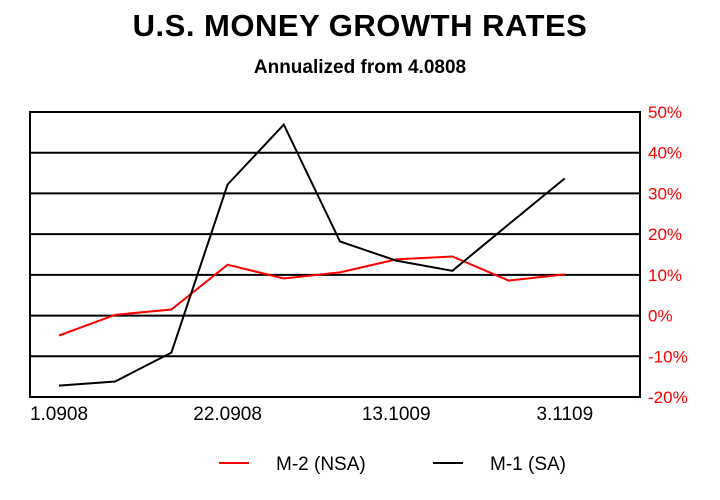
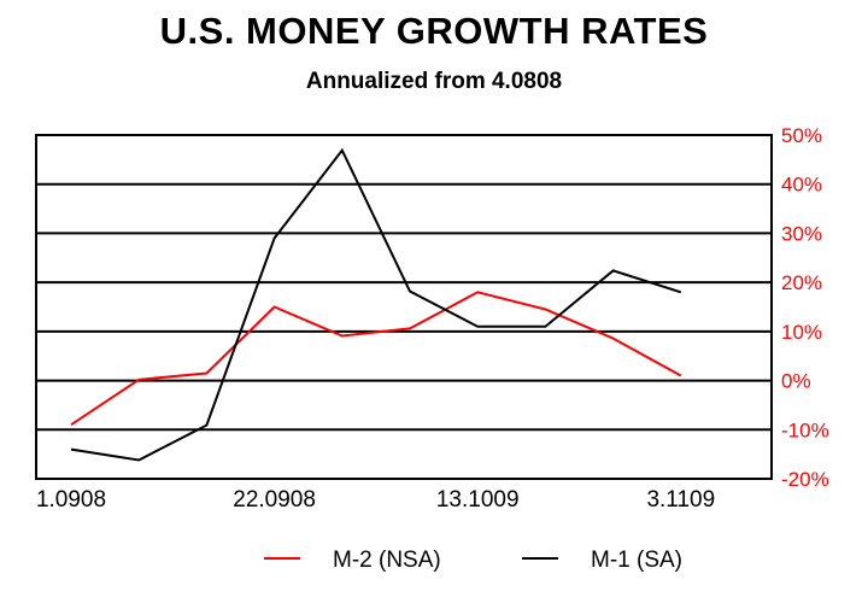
M-2 (NSA)/1.0908: -5% -> -9%
M-1 (SA)/1.0908: -17% -> -14%
M-2 (NSA)/22.0908: 12% -> 15%
M-1 (SA)/22.0908: 32% -> 29%
M-2 (NSA)/13.1009: 14% -> 18%
M-1 (SA)/13.1009: 14% -> 11%
M-2 (NSA)/3.1109: 10% -> 1%
M-1 (SA)/3.1109: 34% -> 18%
